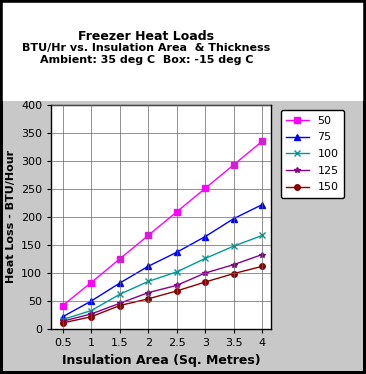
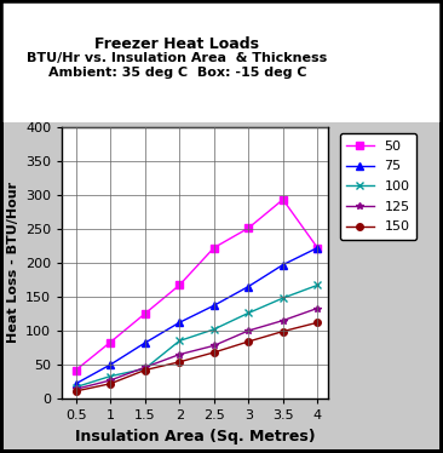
100/1.5: 62 -> 44
50/2.5: 209 -> 222
50/4: 335 -> 222
